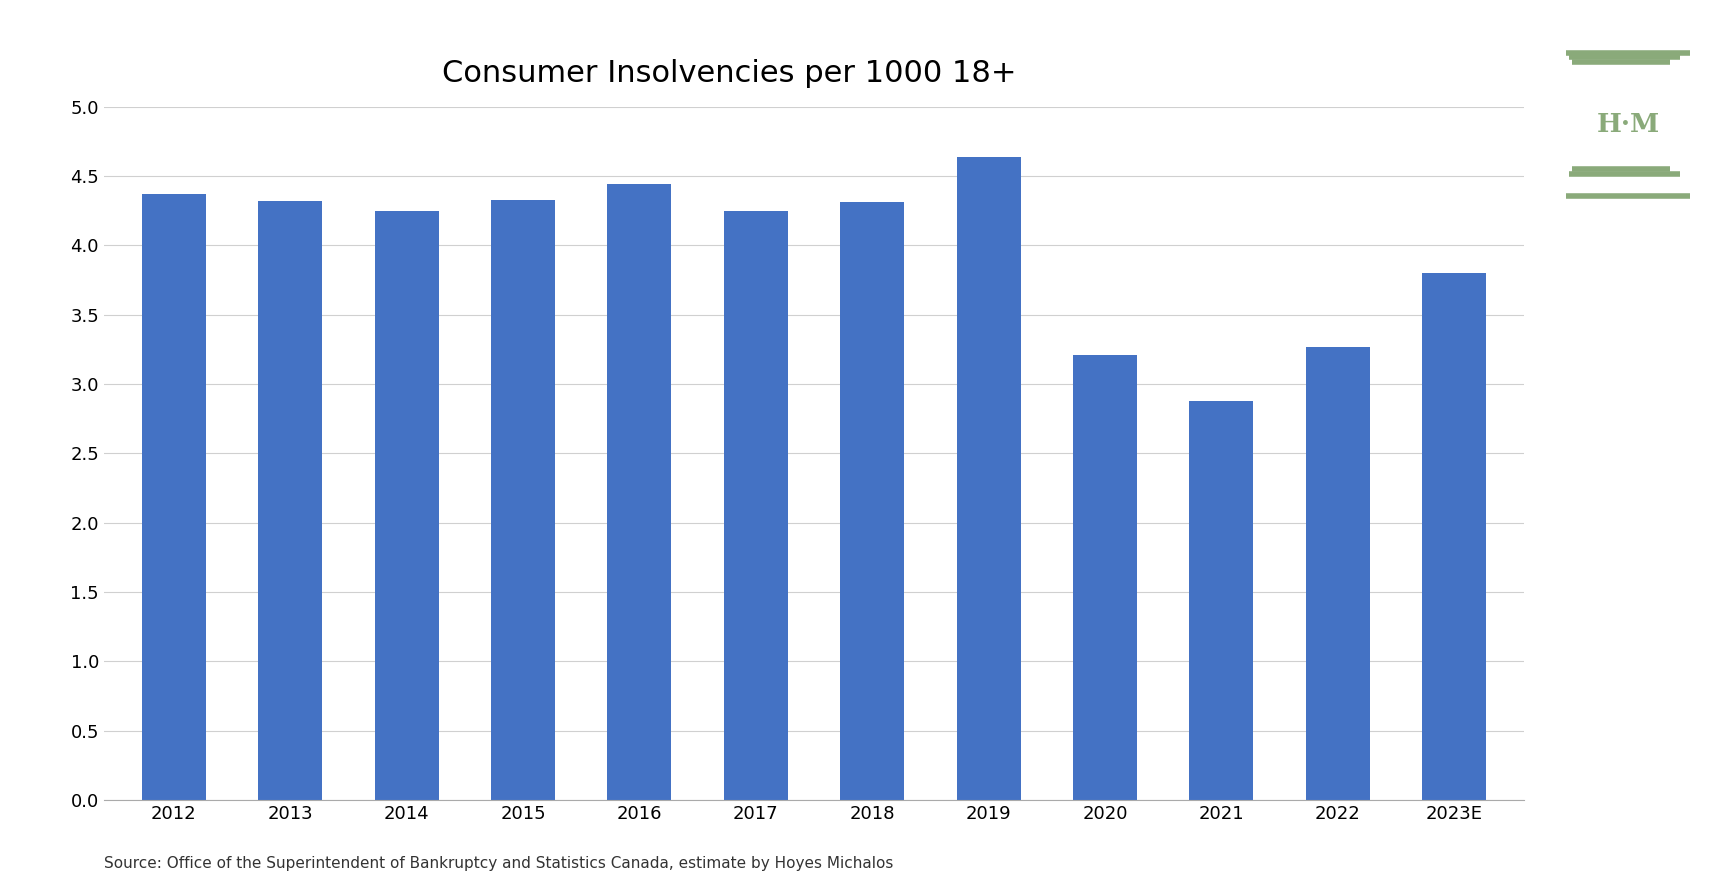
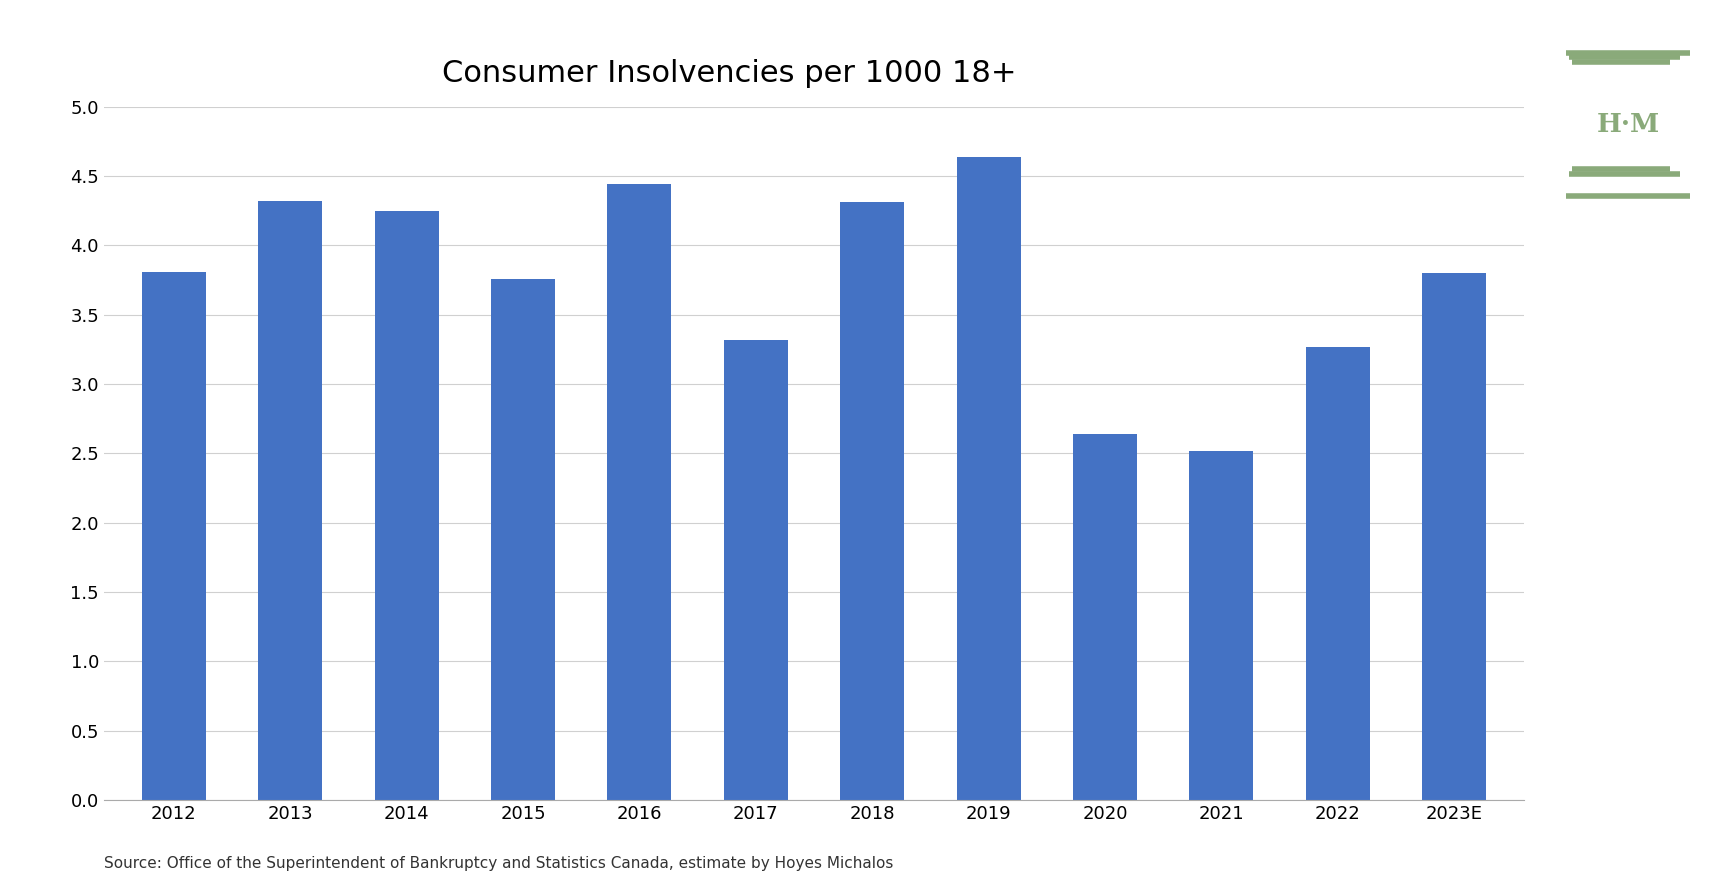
2012: 4.37 -> 3.81
2015: 4.33 -> 3.76
2017: 4.25 -> 3.32
2020: 3.21 -> 2.64
2021: 2.88 -> 2.52
